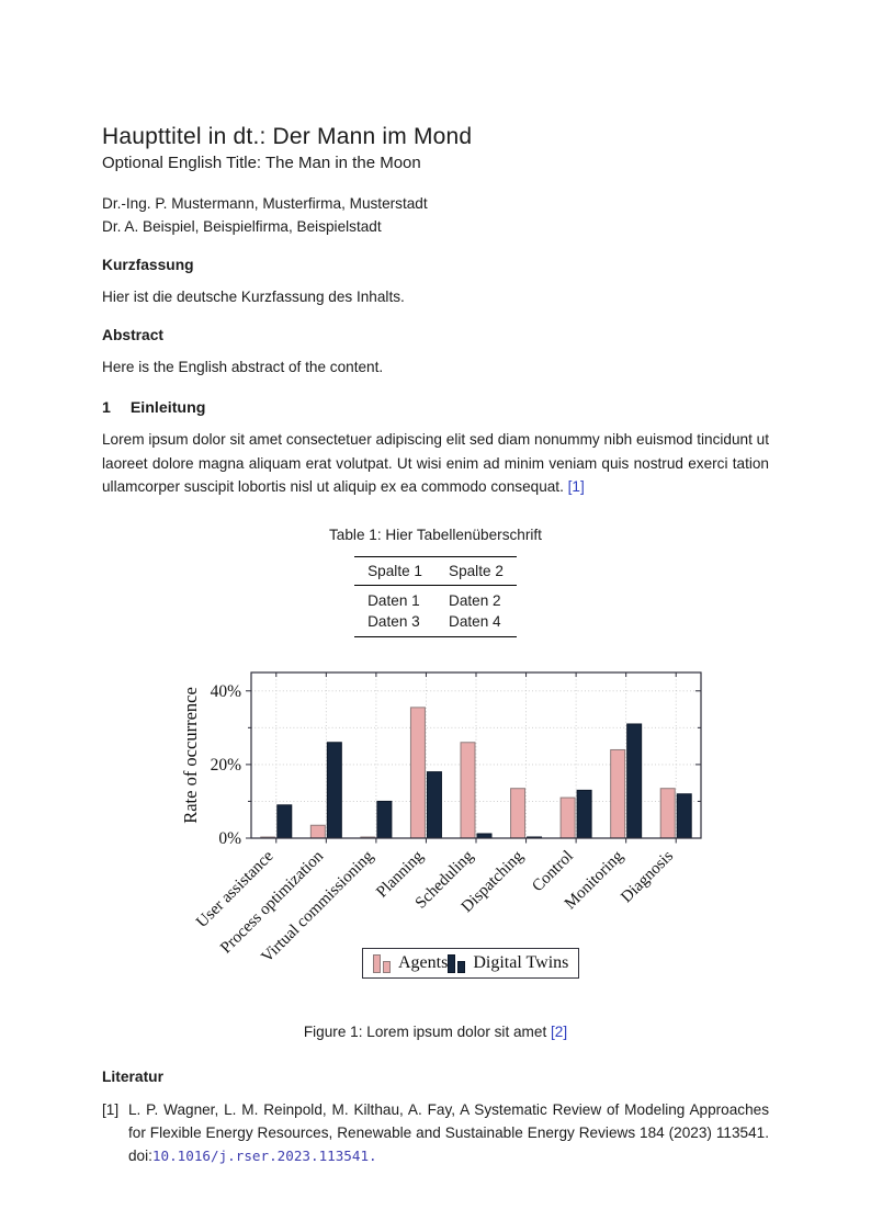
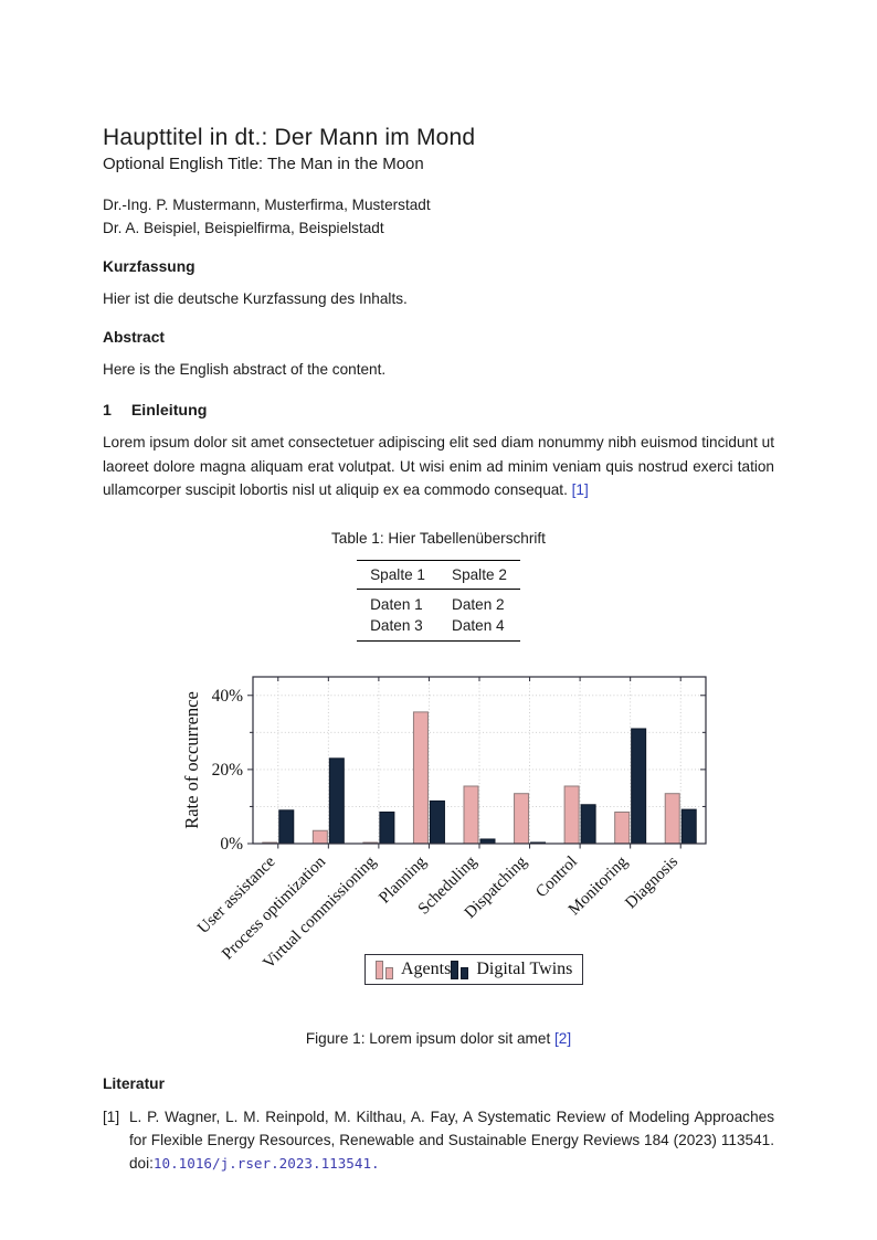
Digital Twins/Process optimization: 26% -> 23%
Digital Twins/Virtual commissioning: 10% -> 8%
Digital Twins/Planning: 18% -> 12%
Agents/Scheduling: 26% -> 16%
Agents/Control: 11% -> 16%
Digital Twins/Control: 13% -> 10%
Agents/Monitoring: 24% -> 8%
Digital Twins/Diagnosis: 12% -> 9%
